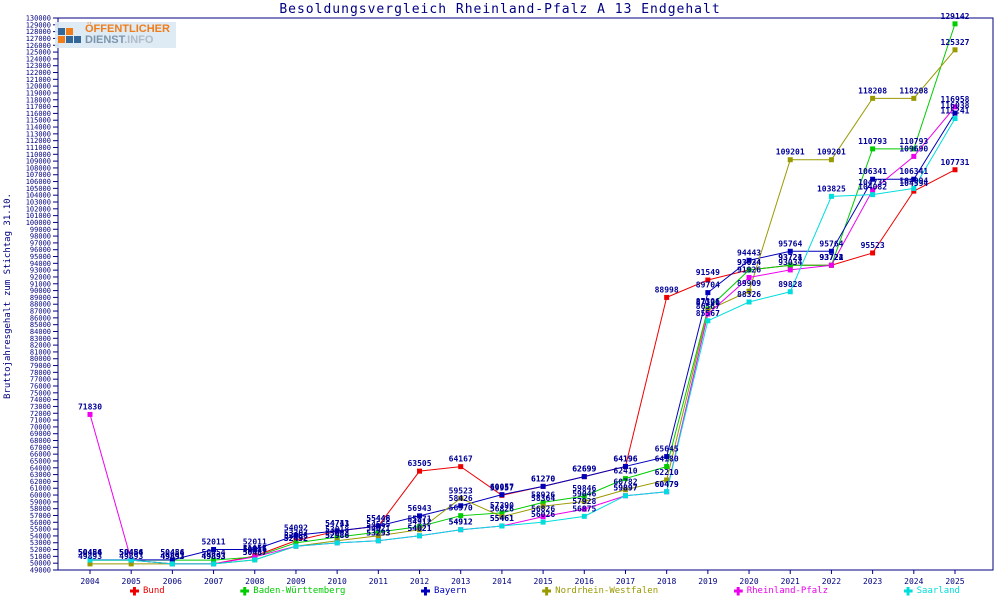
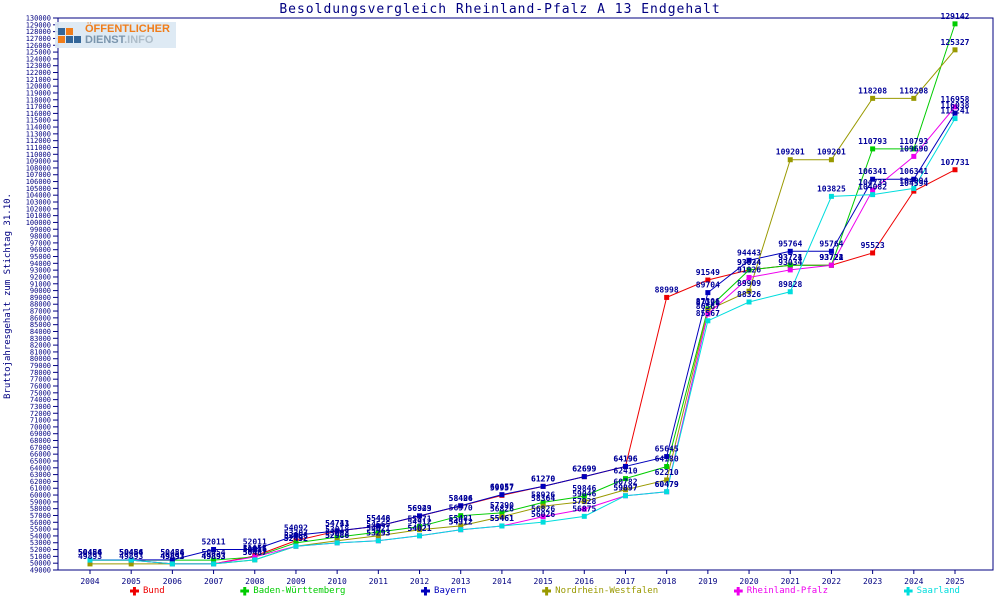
Rheinland-Pfalz/2004: 71830 -> 50454
Bund/2012: 63505 -> 56929
Bund/2013: 64167 -> 58404
Nordrhein-Westfalen/2013: 59523 -> 55481
